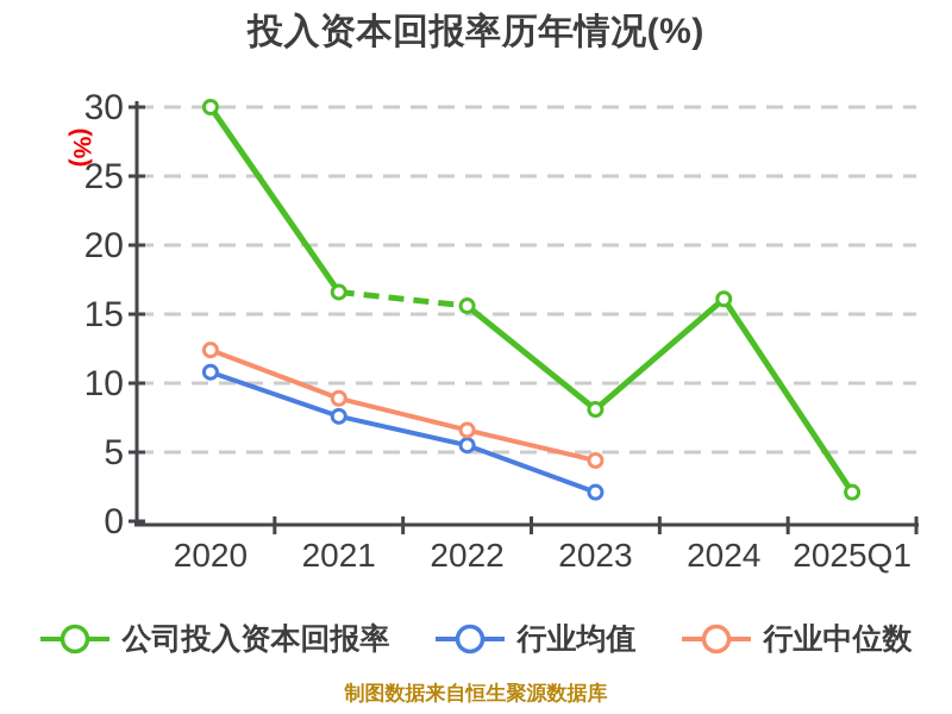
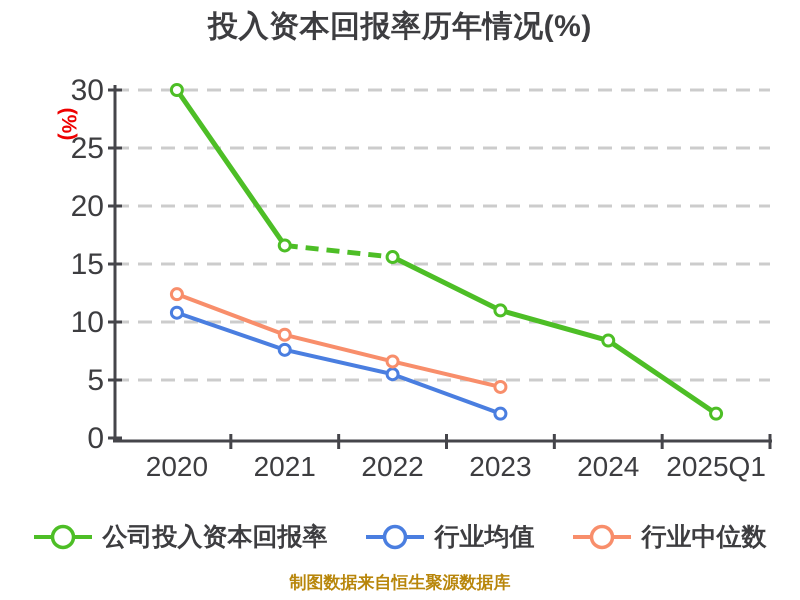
公司投入资本回报率/2023: 8.1 -> 11.0
公司投入资本回报率/2024: 16.1 -> 8.4
